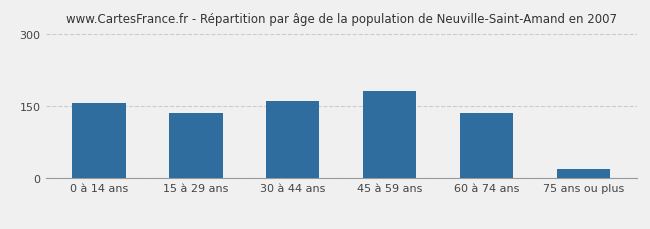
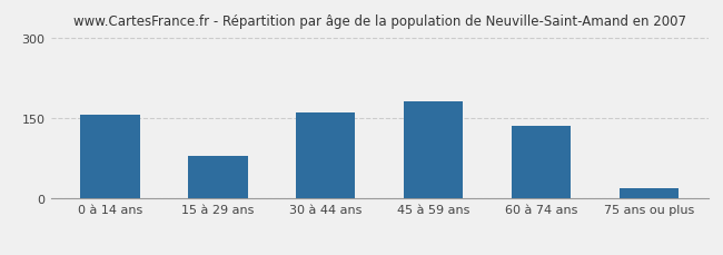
15 à 29 ans: 136 -> 80
